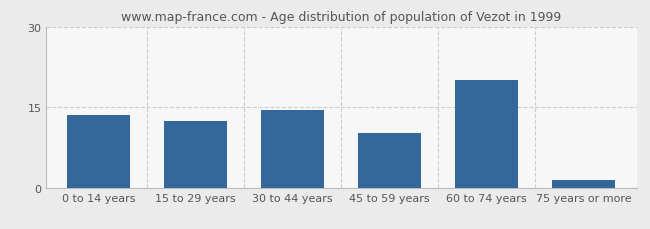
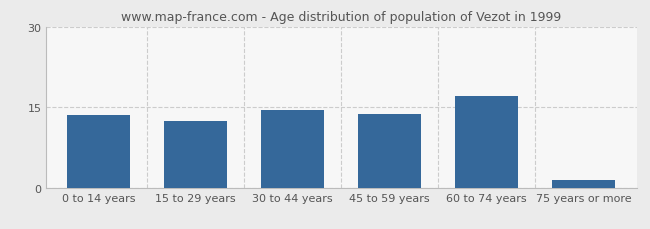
45 to 59 years: 10.2 -> 13.8
60 to 74 years: 20.0 -> 17.0
